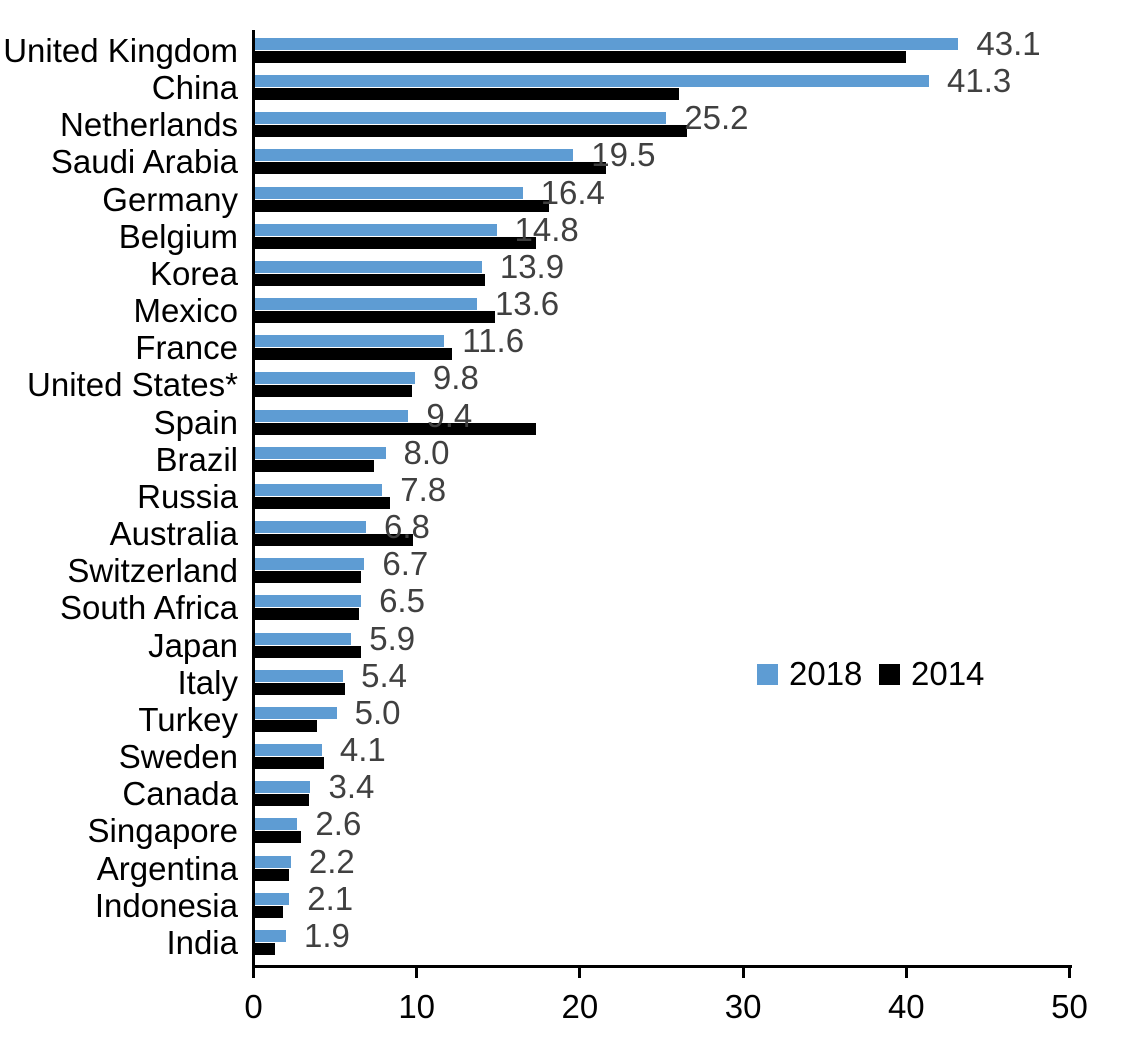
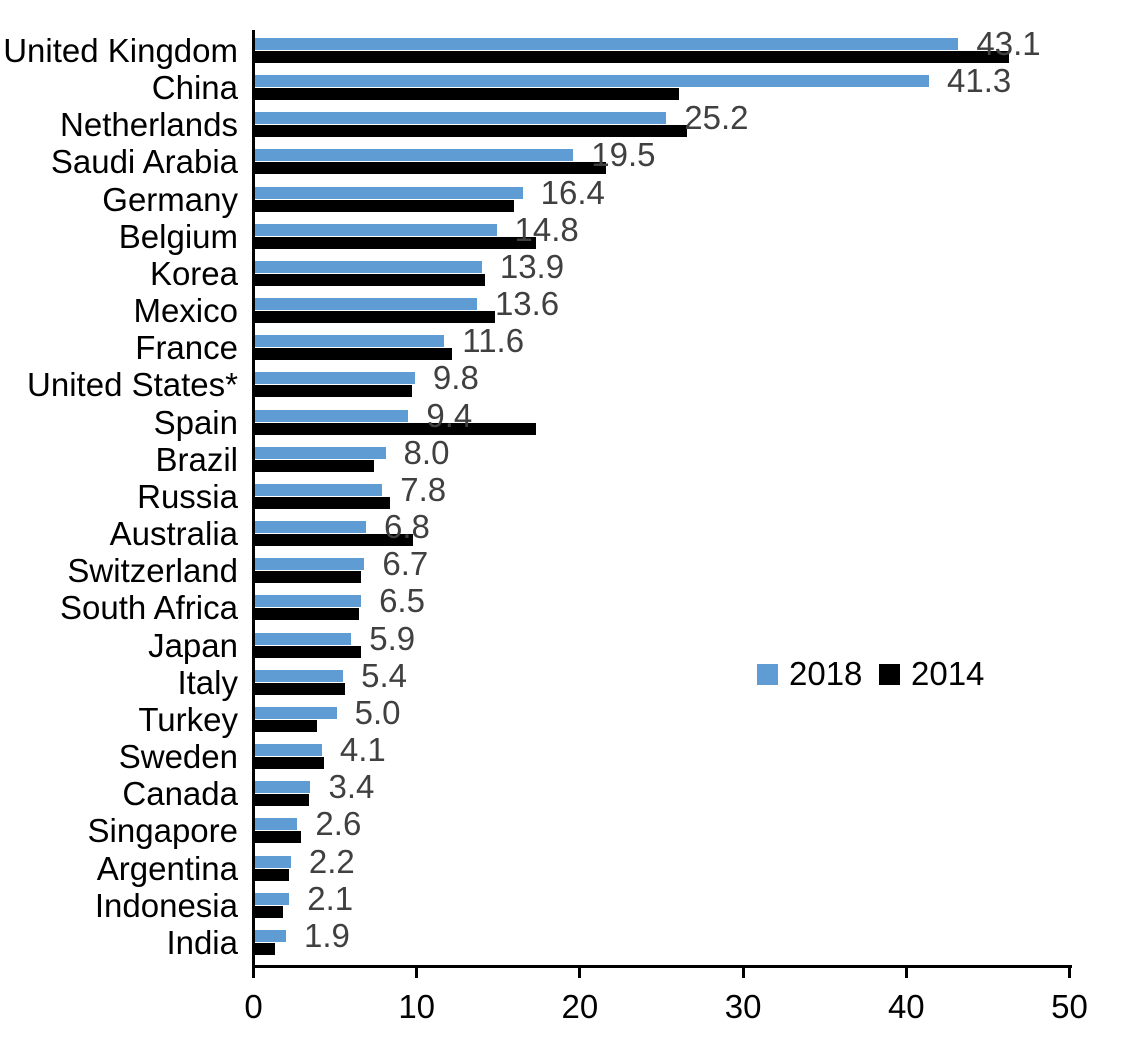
2014/United Kingdom: 39.9 -> 46.2
2014/Germany: 18.0 -> 15.9
